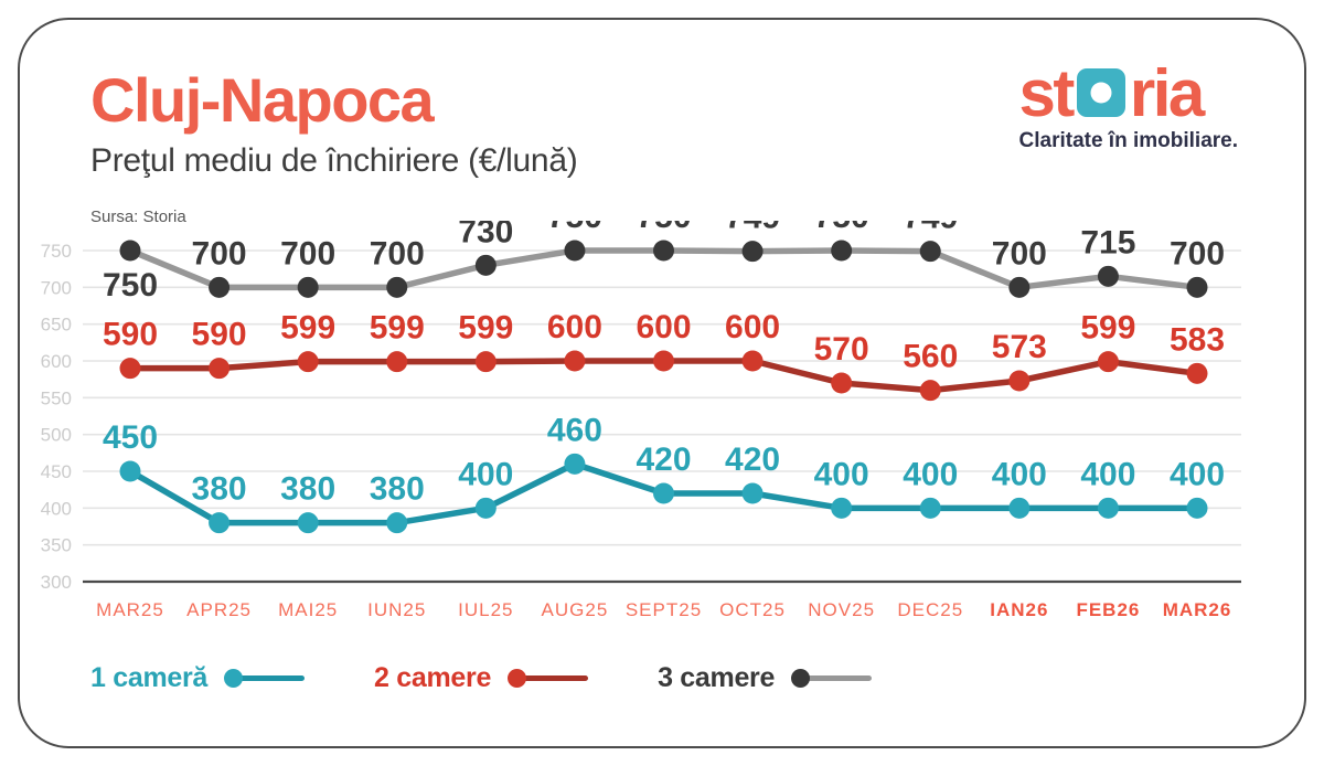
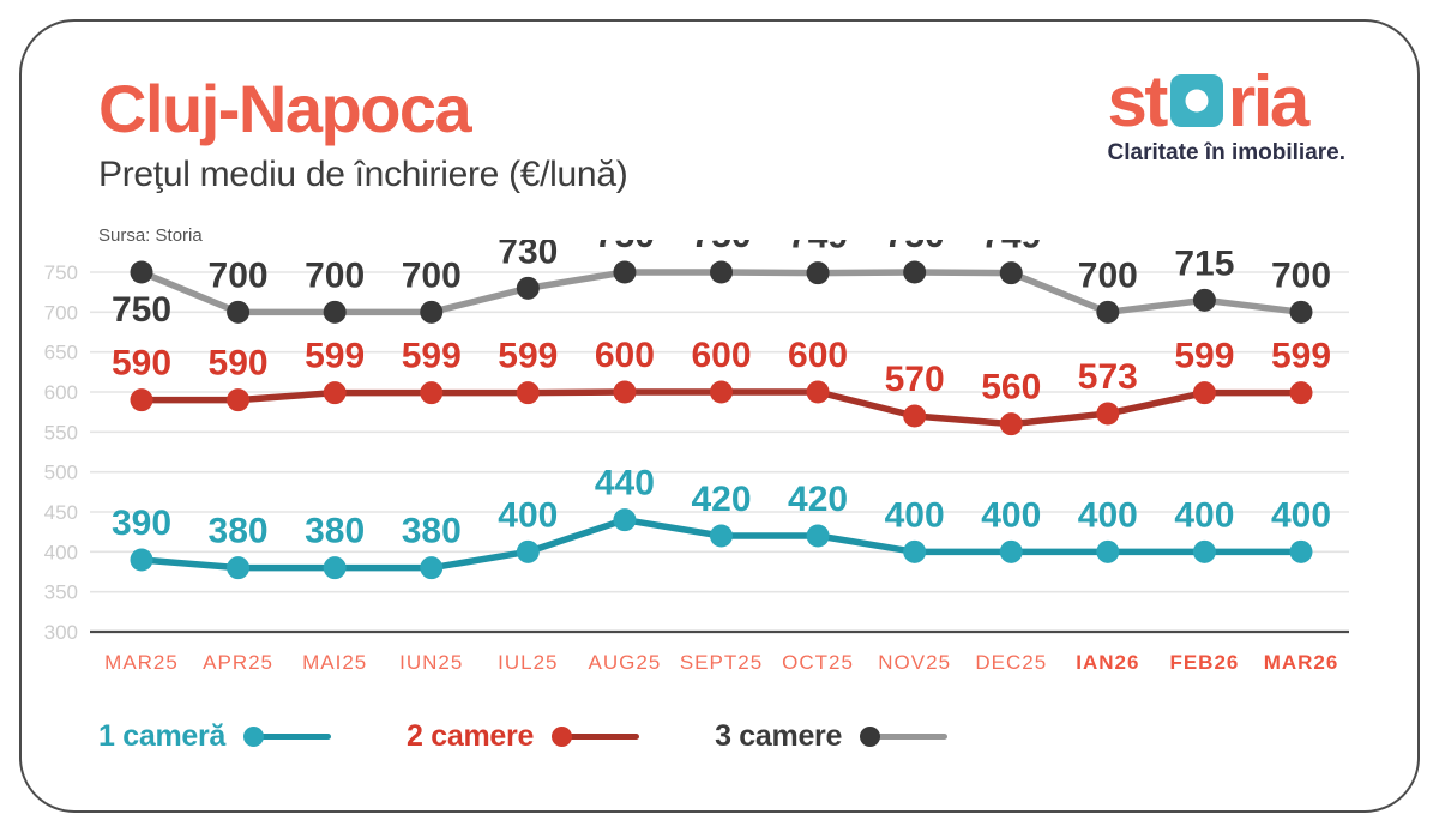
1 cameră/MAR25: 450 -> 390
1 cameră/AUG25: 460 -> 440
2 camere/MAR26: 583 -> 599
